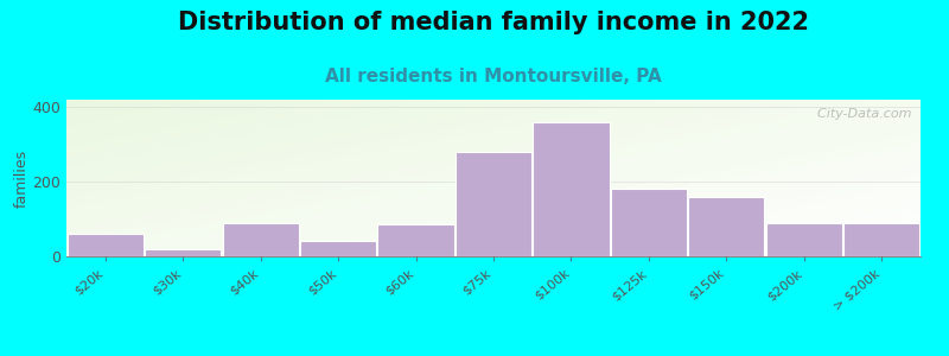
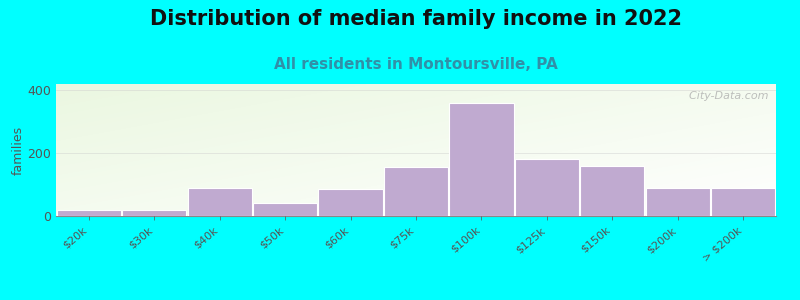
$20k: 60 -> 20
$75k: 280 -> 155
